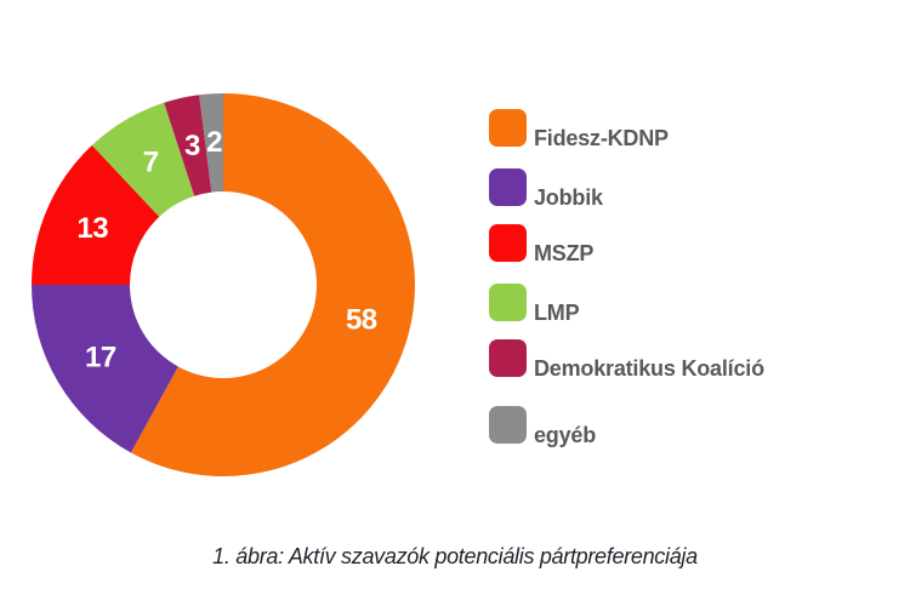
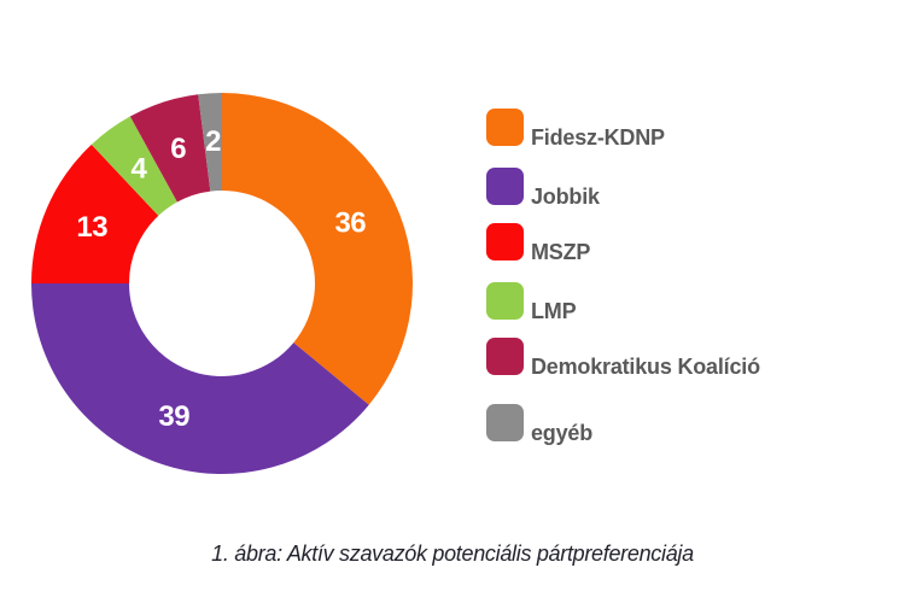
Fidesz-KDNP: 58 -> 36
Jobbik: 17 -> 39
LMP: 7 -> 4
Demokratikus Koalíció: 3 -> 6
